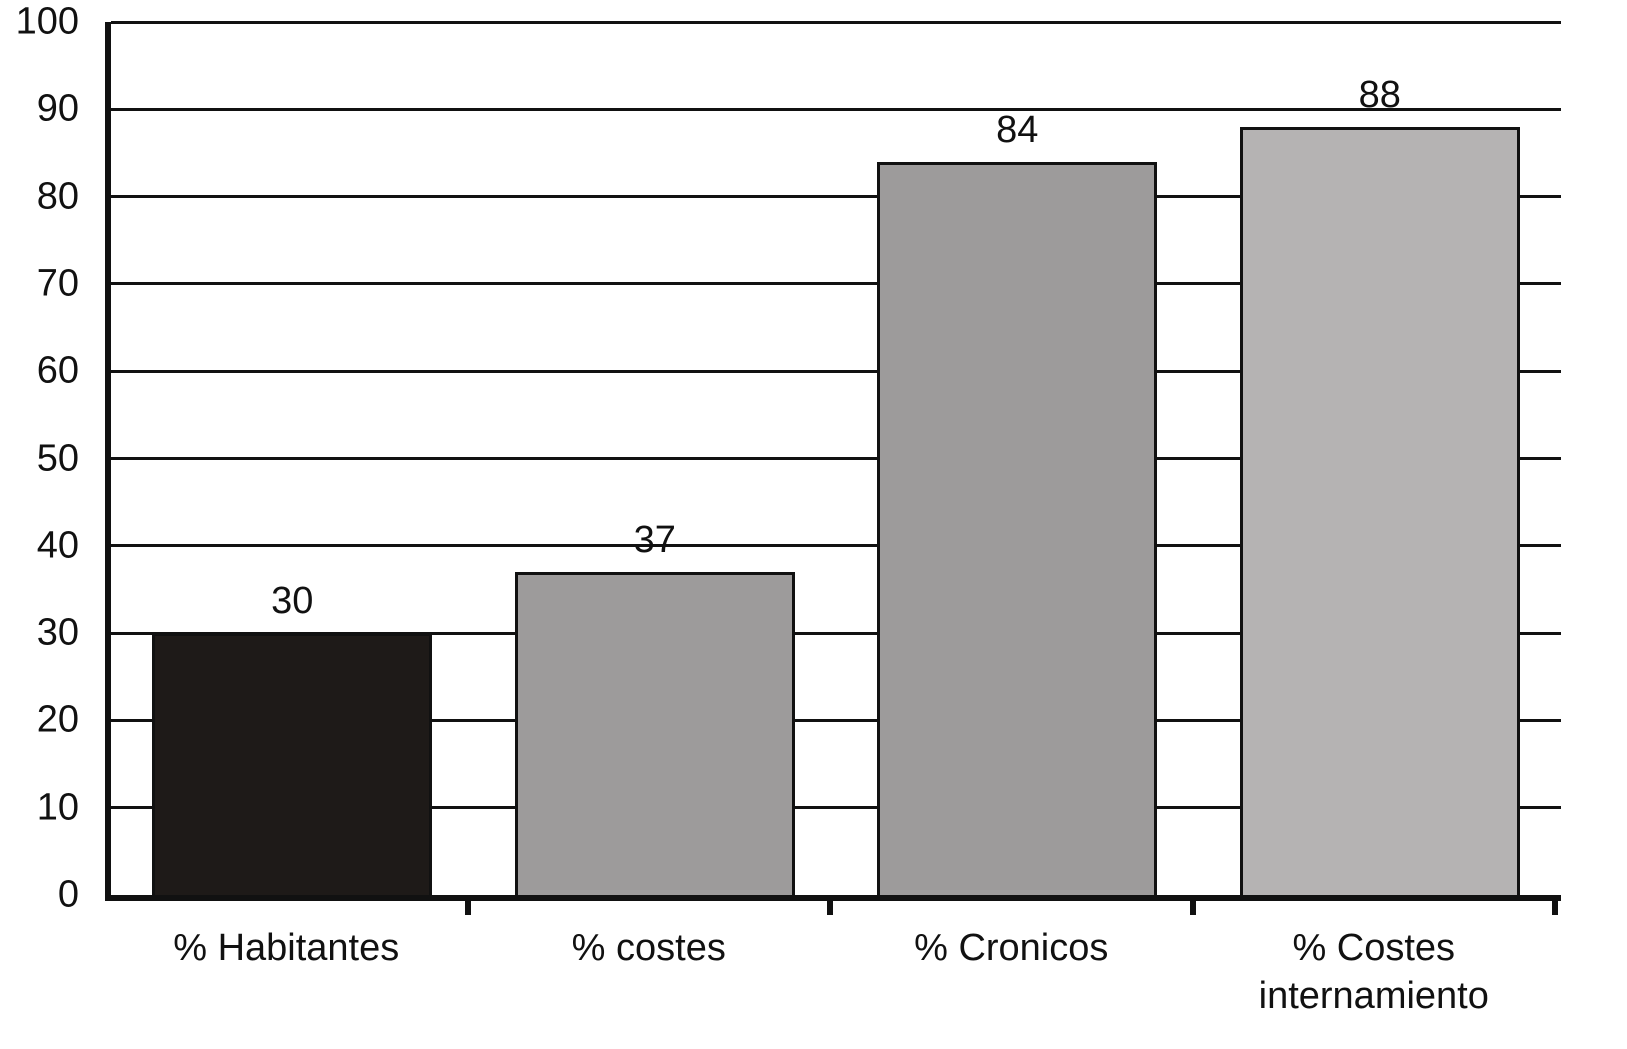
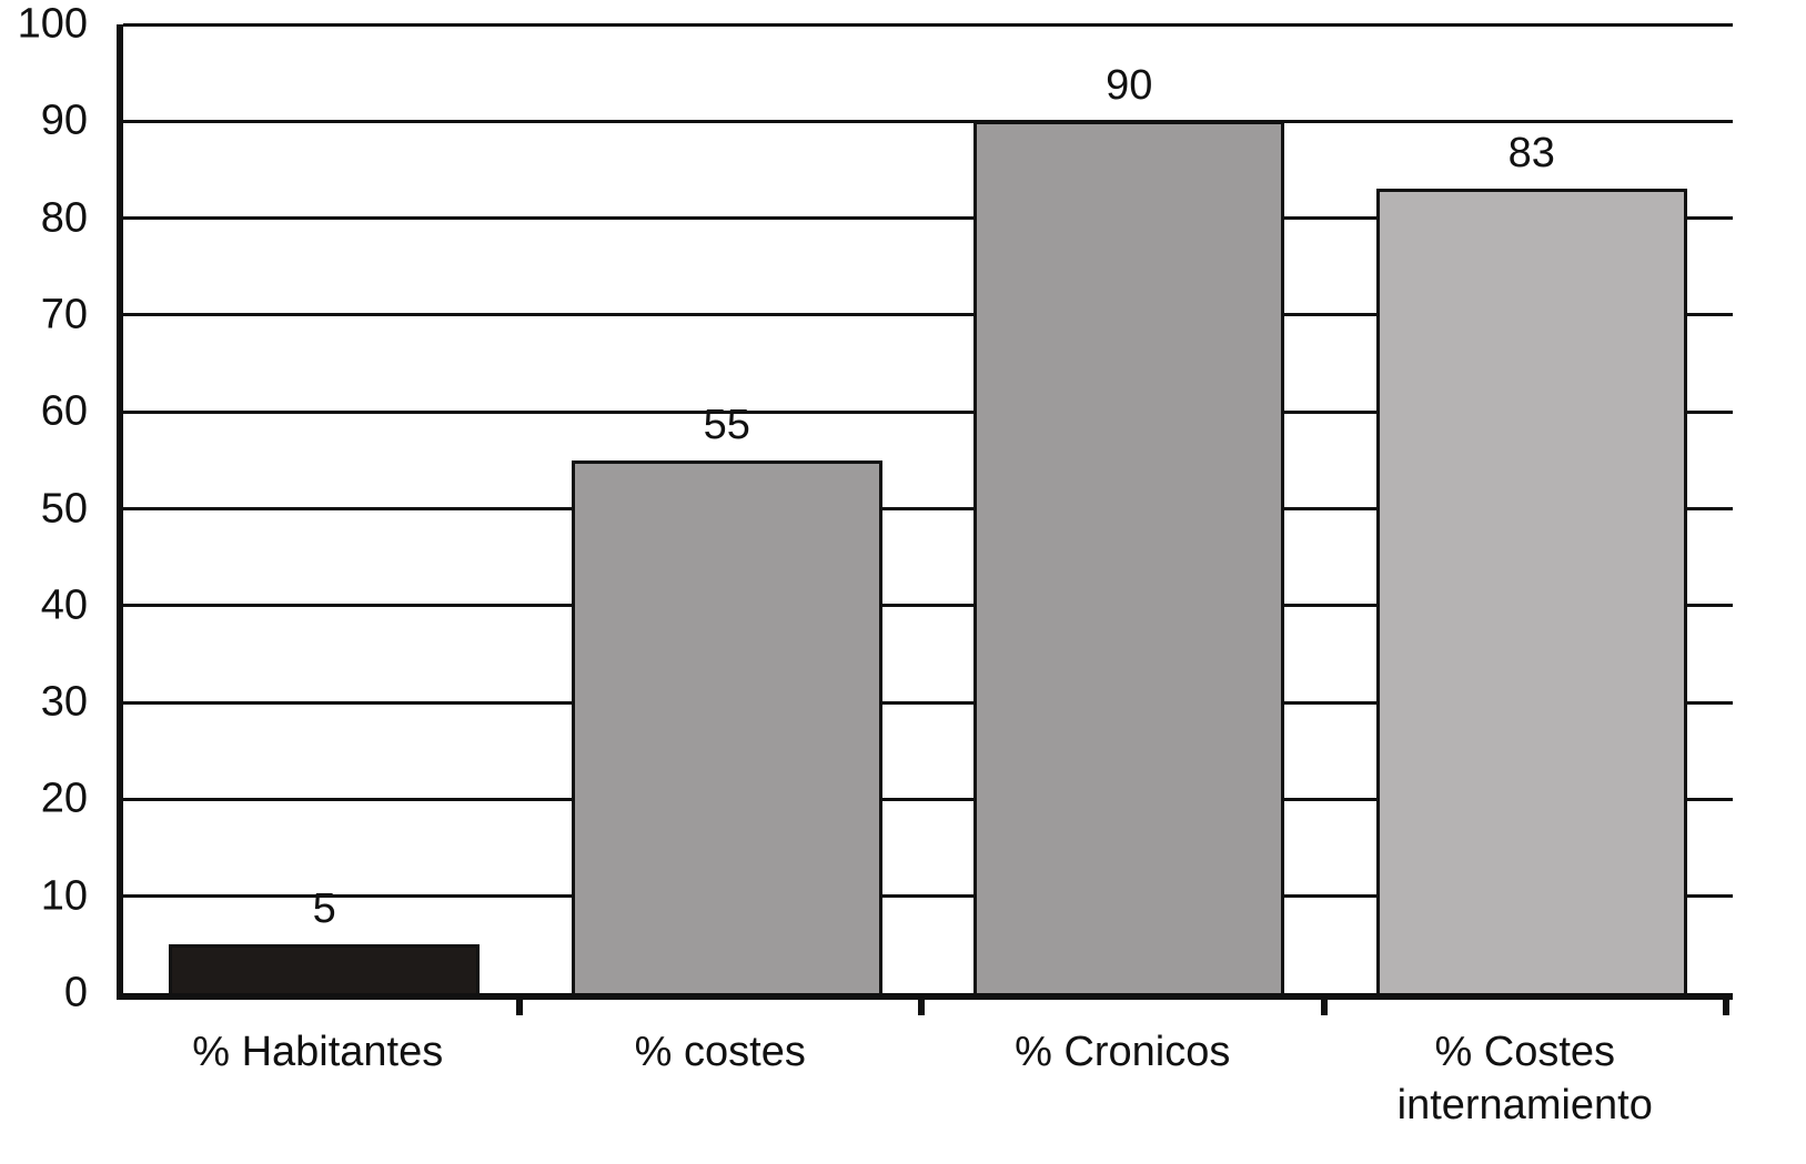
% Habitantes: 30 -> 5
% costes: 37 -> 55
% Cronicos: 84 -> 90
% Costes internamiento: 88 -> 83
